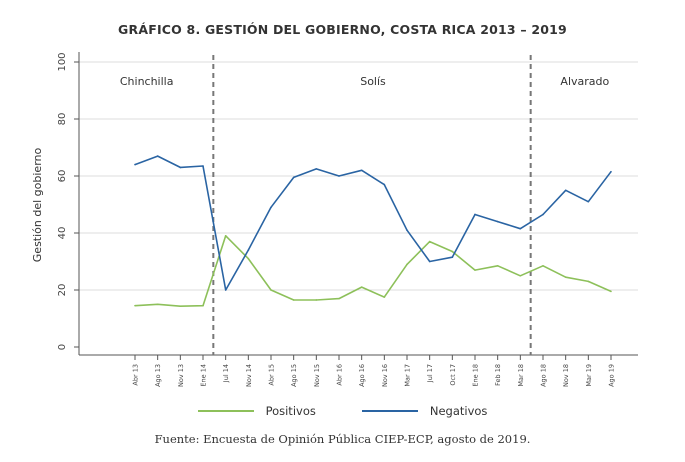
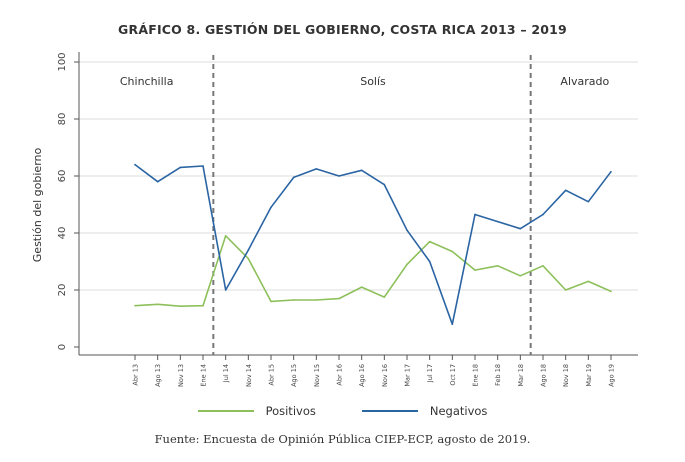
Negativos/Ago 13: 67 -> 58
Positivos/Abr 15: 20 -> 16
Negativos/Oct 17: 32 -> 8
Positivos/Nov 18: 24 -> 20
